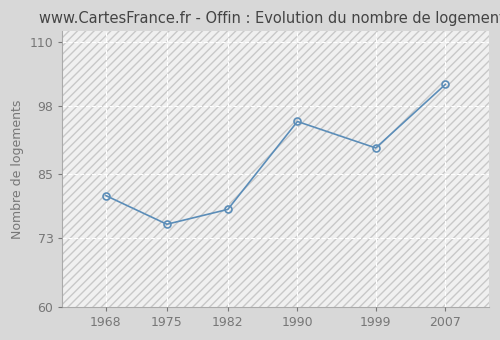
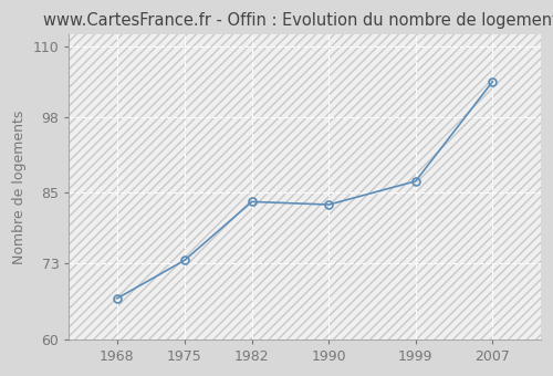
1968: 81.0 -> 67.0
1975: 75.6 -> 73.5
1982: 78.4 -> 83.5
1990: 95.0 -> 83.0
1999: 90.0 -> 87.0
2007: 102.0 -> 104.0
